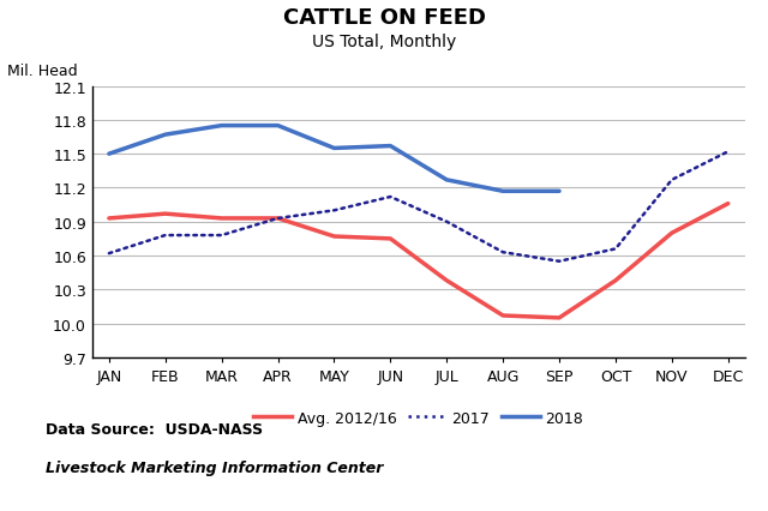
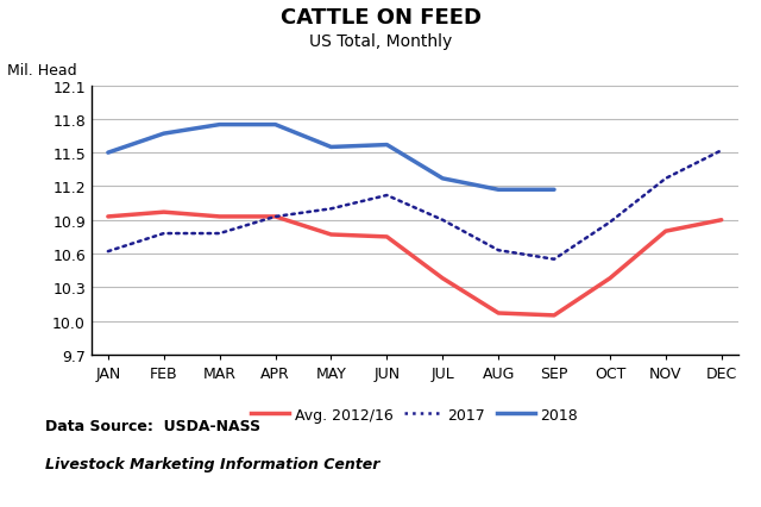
2017/OCT: 10.66 -> 10.88
Avg. 2012/16/DEC: 11.06 -> 10.90
